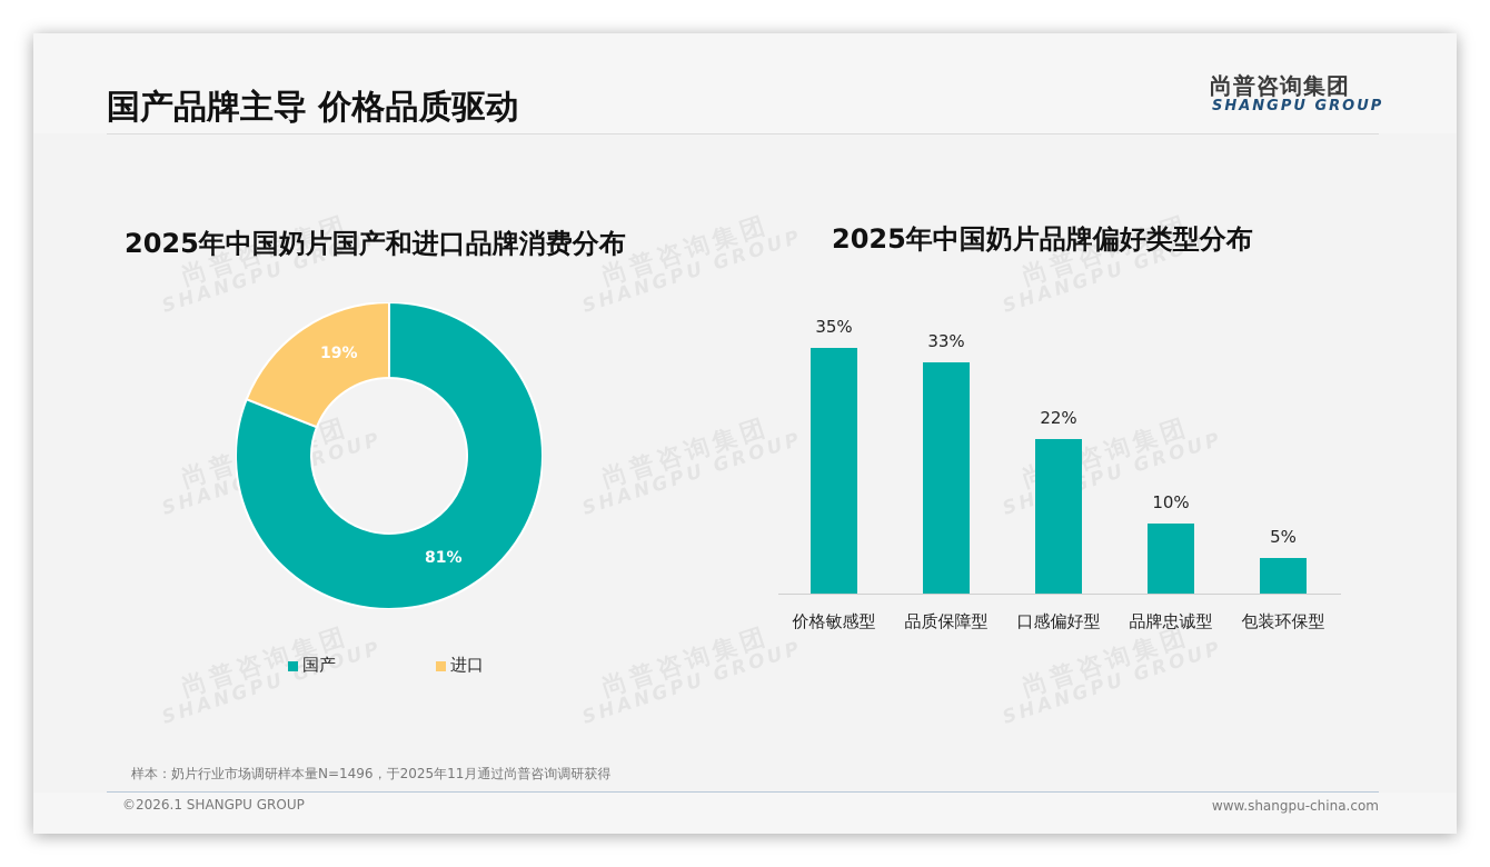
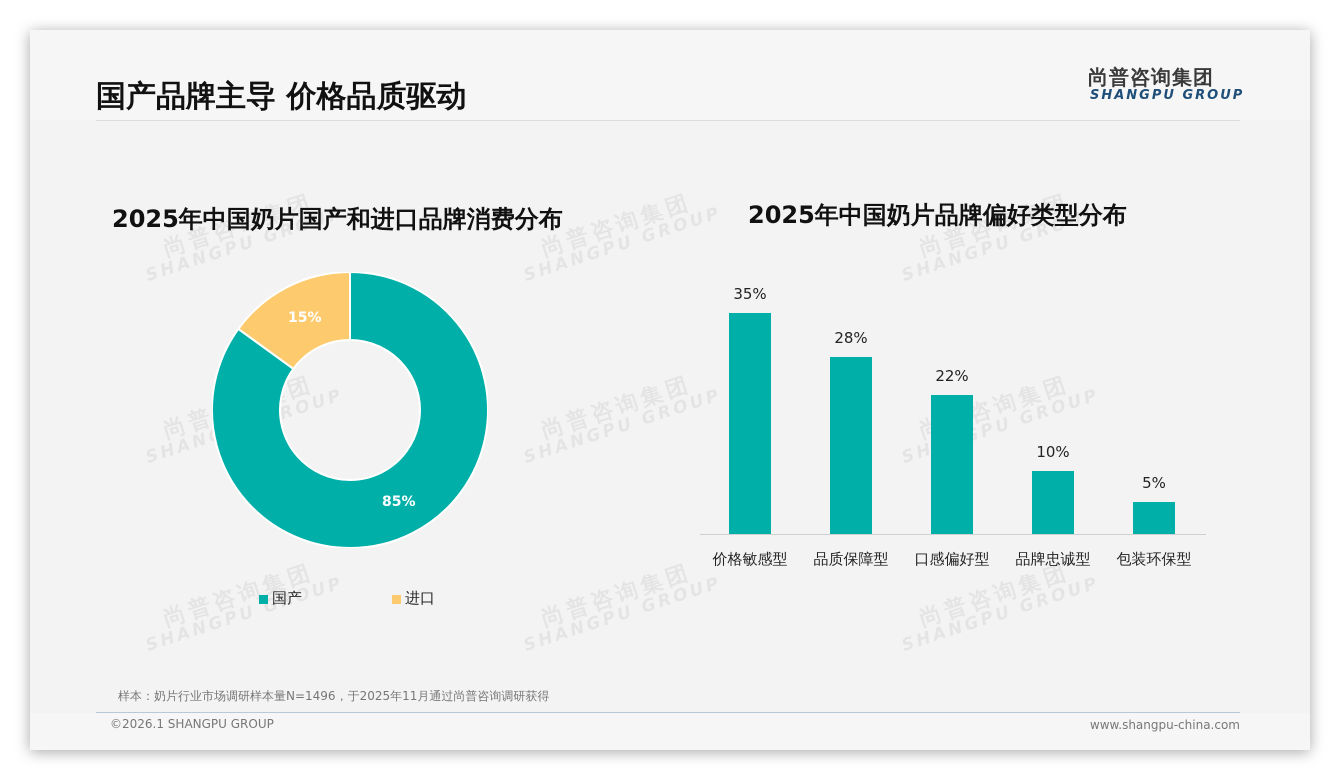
2025年中国奶片国产和进口品牌消费分布/国产: 81% -> 85%
2025年中国奶片国产和进口品牌消费分布/进口: 19% -> 15%
2025年中国奶片品牌偏好类型分布/品质保障型: 33% -> 28%
